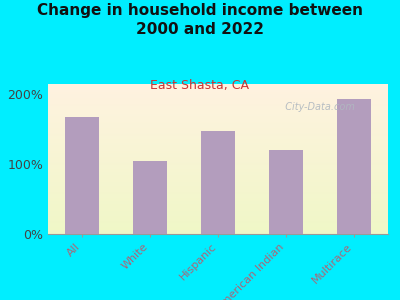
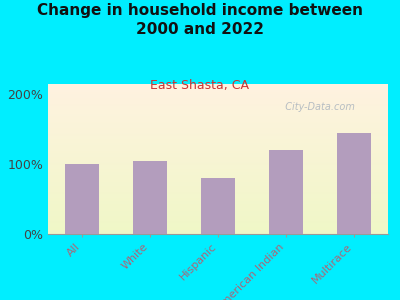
All: 168% -> 100%
Hispanic: 148% -> 80%
Multirace: 194% -> 145%
